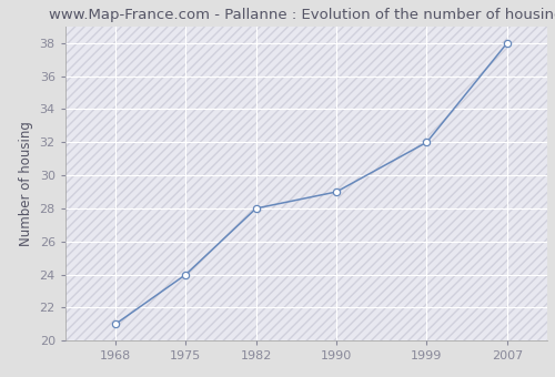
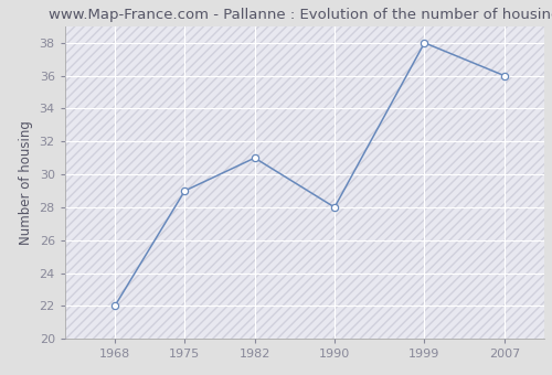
1968: 21 -> 22
1975: 24 -> 29
1982: 28 -> 31
1990: 29 -> 28
1999: 32 -> 38
2007: 38 -> 36
